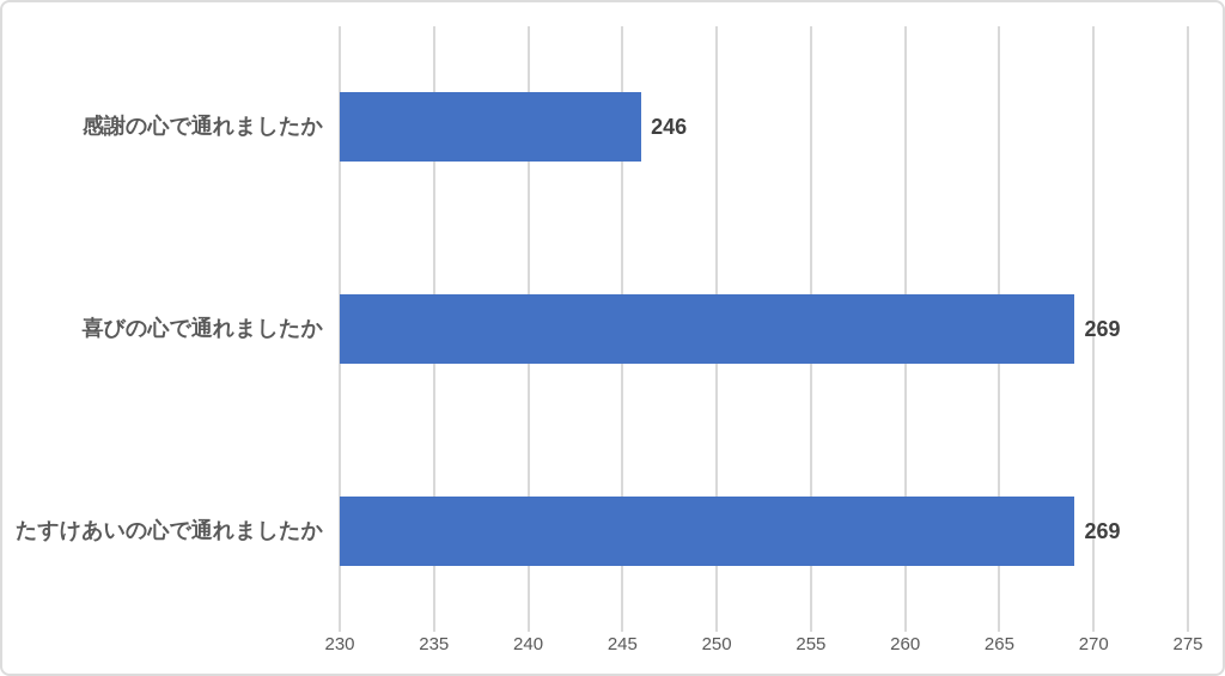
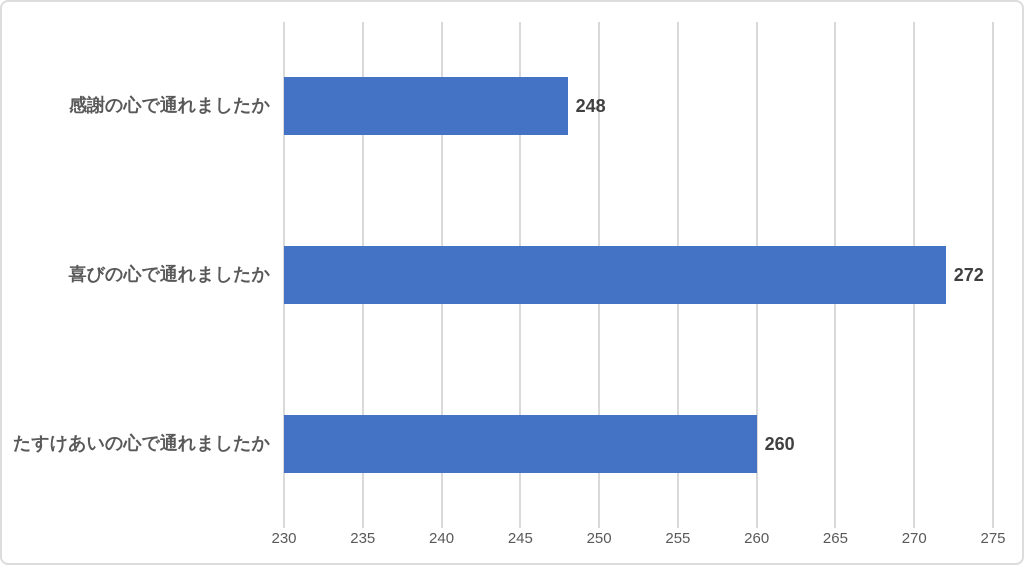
感謝の心で通れましたか: 246 -> 248
喜びの心で通れましたか: 269 -> 272
たすけあいの心で通れましたか: 269 -> 260
